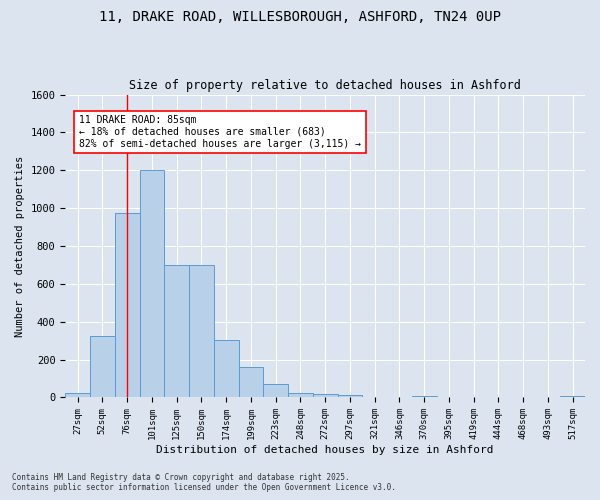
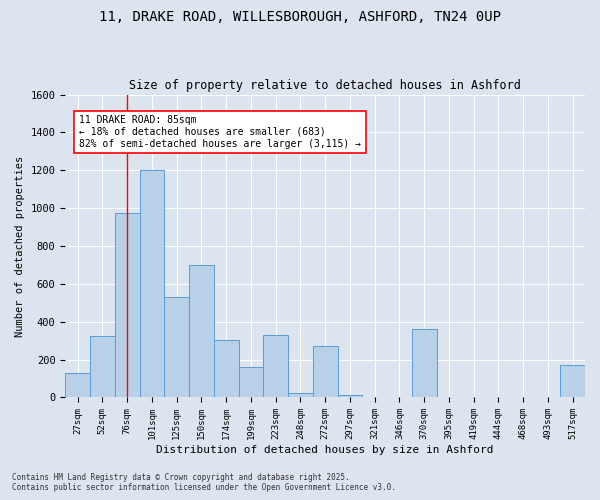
27sqm: 20 -> 130
125sqm: 700 -> 530
223sqm: 70 -> 330
272sqm: 20 -> 270
370sqm: 10 -> 360
517sqm: 10 -> 170
